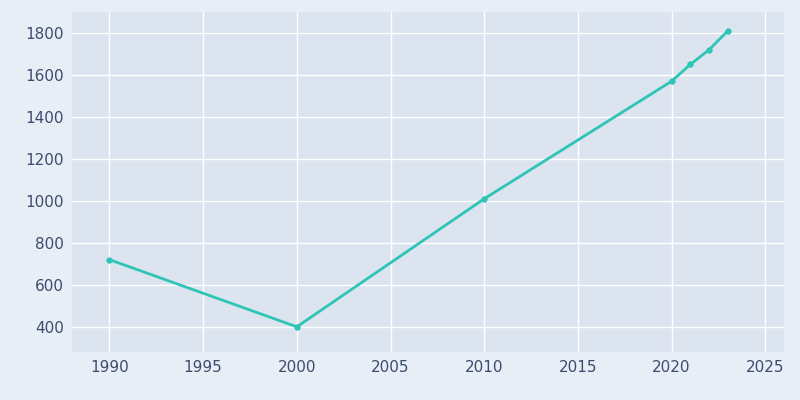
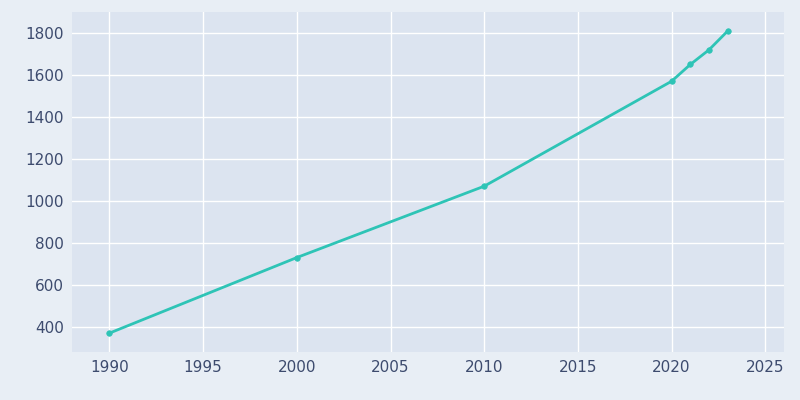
1990: 720 -> 370
2000: 400 -> 730
2010: 1010 -> 1070
